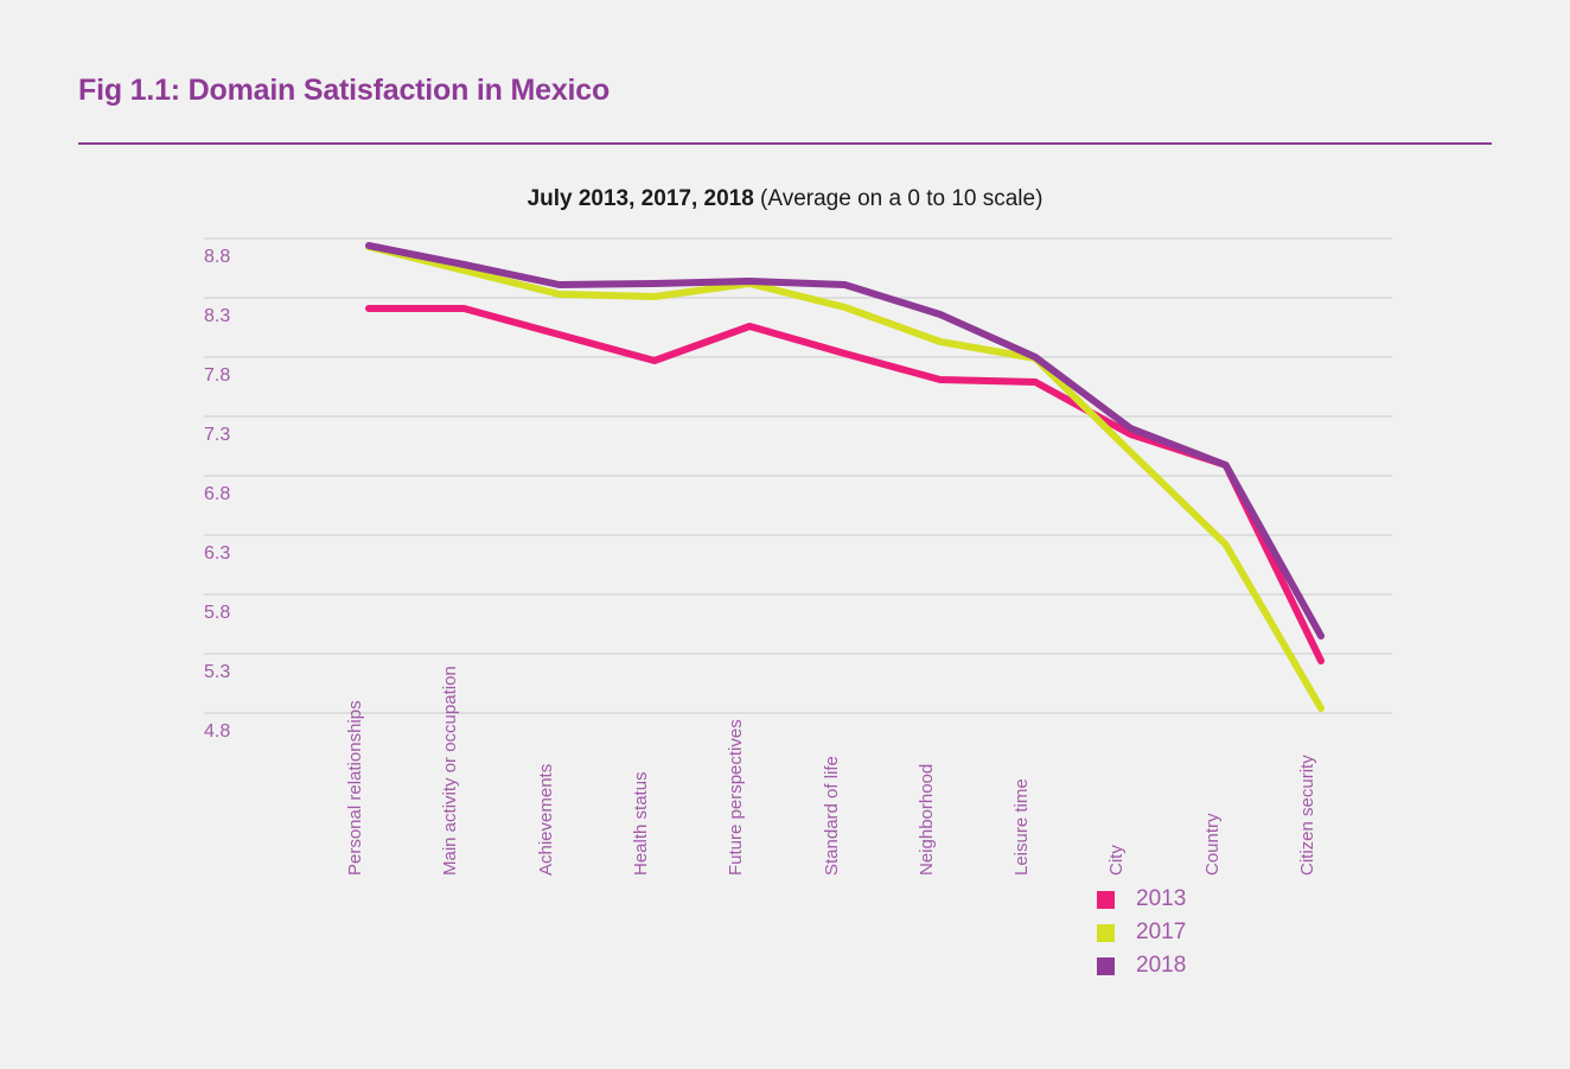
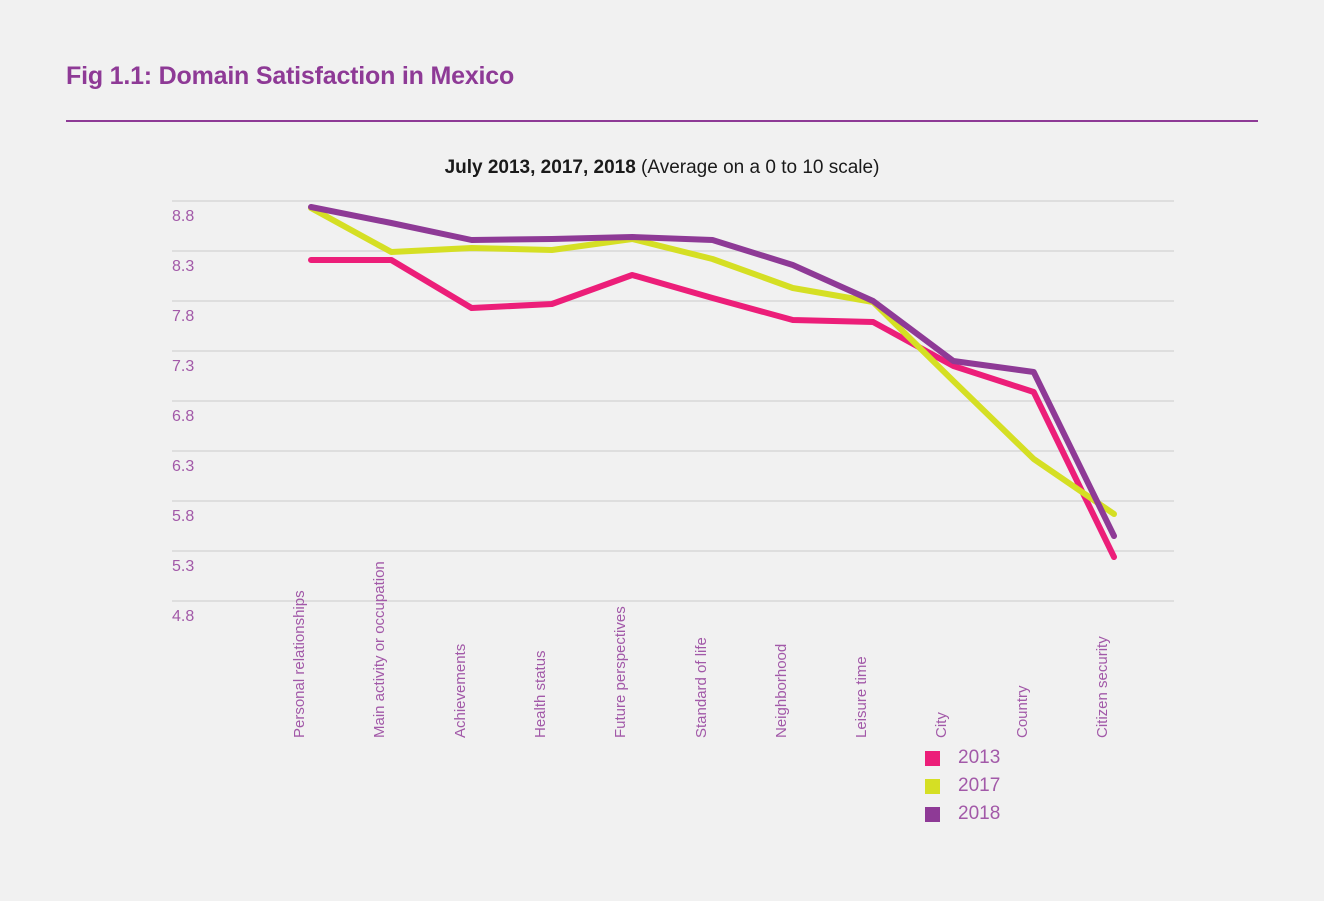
2017/Main activity or occupation: 8.53 -> 8.29
2013/Achievements: 7.99 -> 7.73
2018/Country: 6.89 -> 7.09
2017/Citizen security: 4.84 -> 5.67
